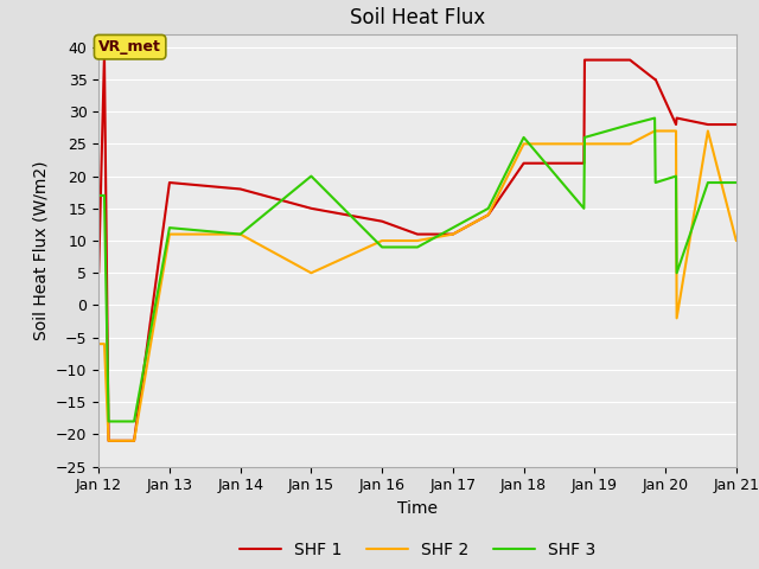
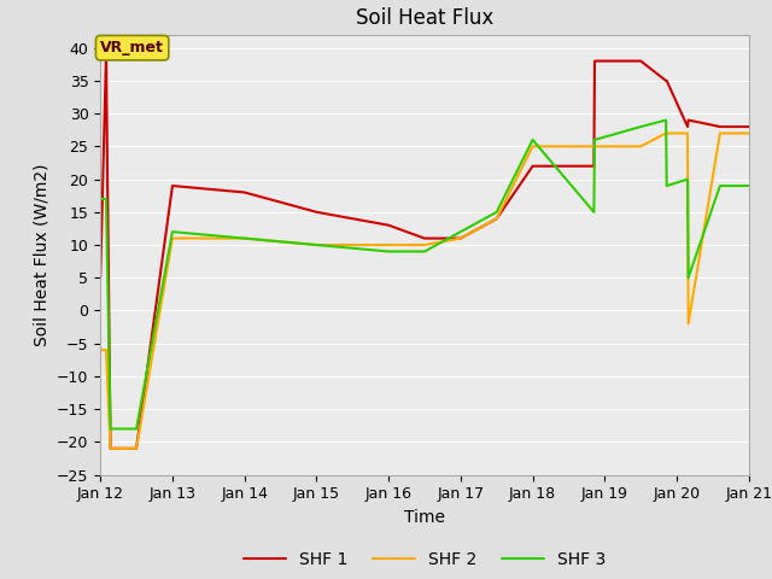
SHF 2/Jan 15: 5 -> 10
SHF 3/Jan 15: 20 -> 10
SHF 2/Jan 21: 10 -> 27
